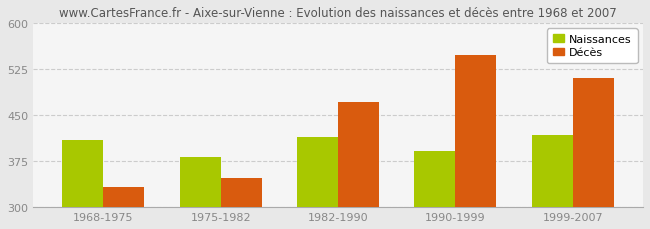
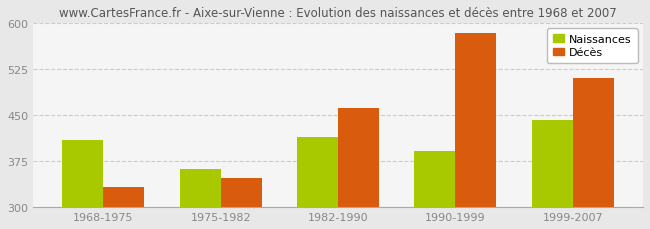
Naissances/1975-1982: 382 -> 362
Décès/1982-1990: 472 -> 462
Décès/1990-1999: 548 -> 584
Naissances/1999-2007: 418 -> 442
